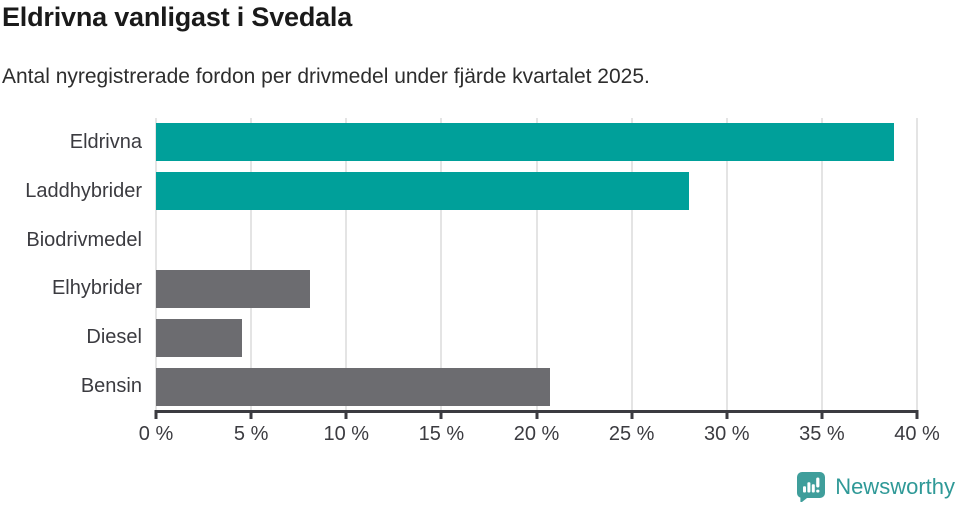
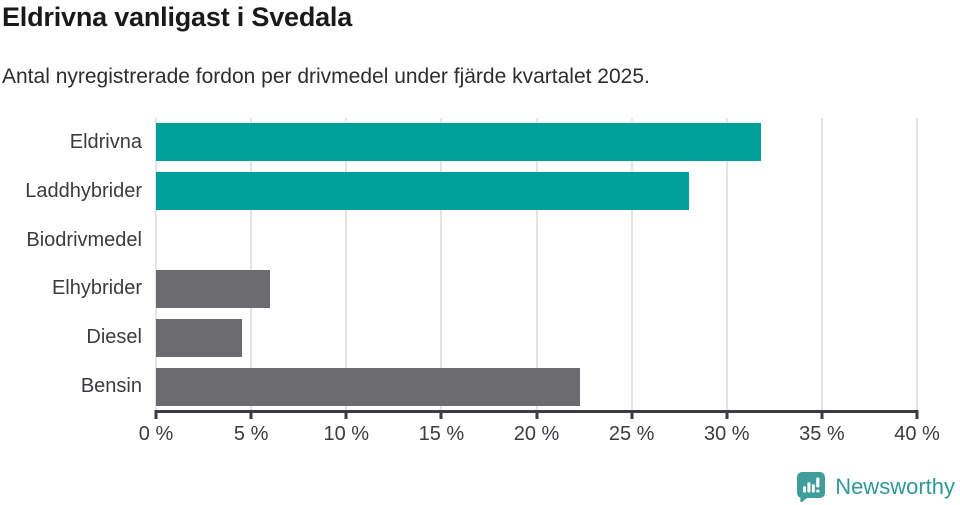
Eldrivna: 38.8% -> 31.8%
Elhybrider: 8.1% -> 6.0%
Bensin: 20.7% -> 22.3%
